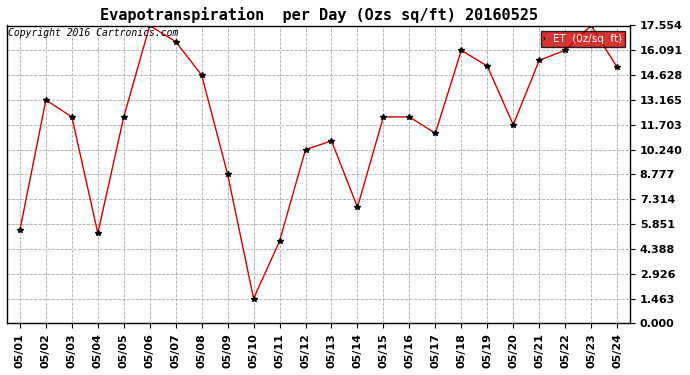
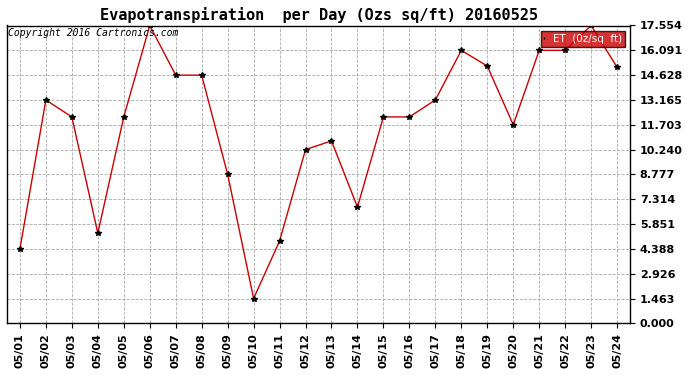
05/01: 5.5 -> 4.4
05/07: 16.6 -> 14.6
05/17: 11.2 -> 13.2
05/21: 15.5 -> 16.1
